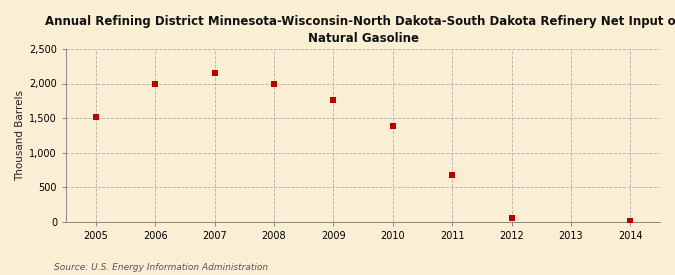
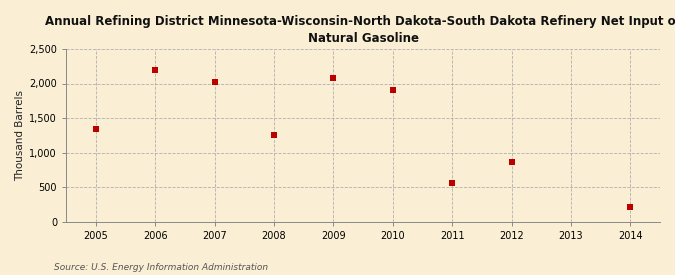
2005: 1,520 -> 1,340
2006: 1,990 -> 2,200
2007: 2,150 -> 2,020
2008: 2,000 -> 1,260
2009: 1,760 -> 2,080
2010: 1,390 -> 1,900
2011: 670 -> 560
2012: 60 -> 860
2014: 20 -> 220
